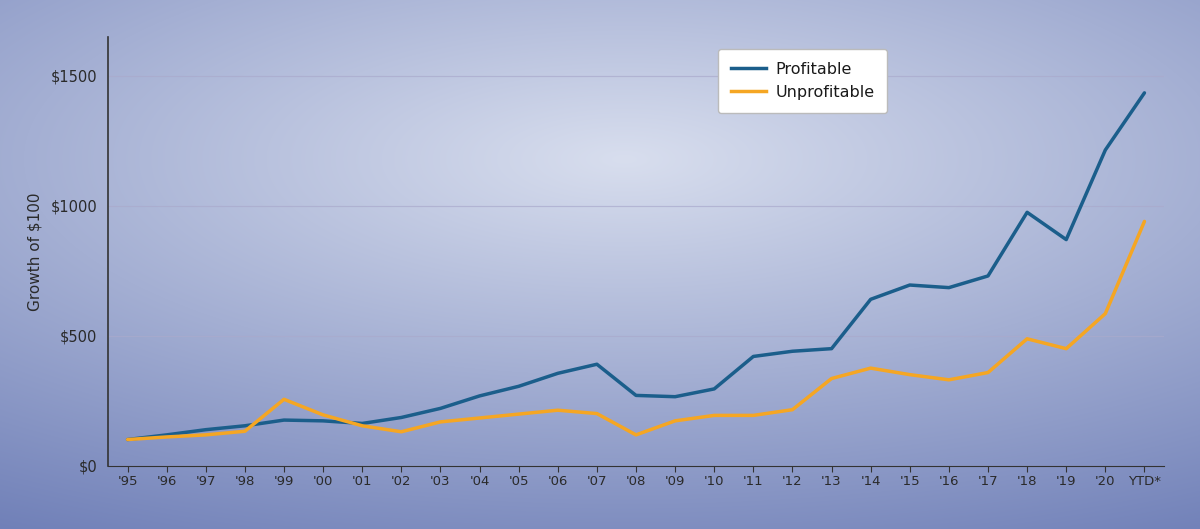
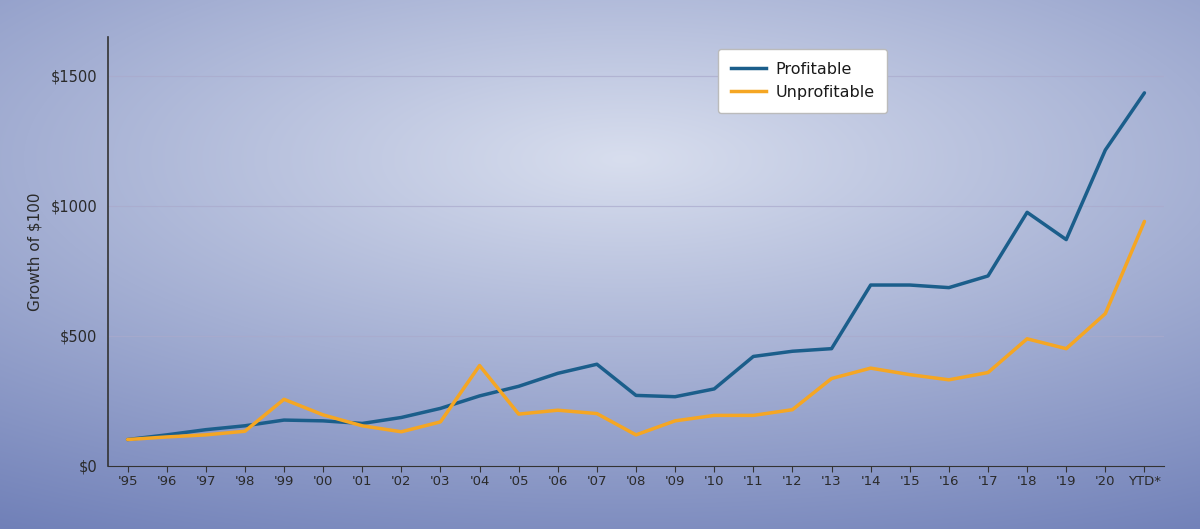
Unprofitable/'04: $183 -> $385
Profitable/'14: $640 -> $695
